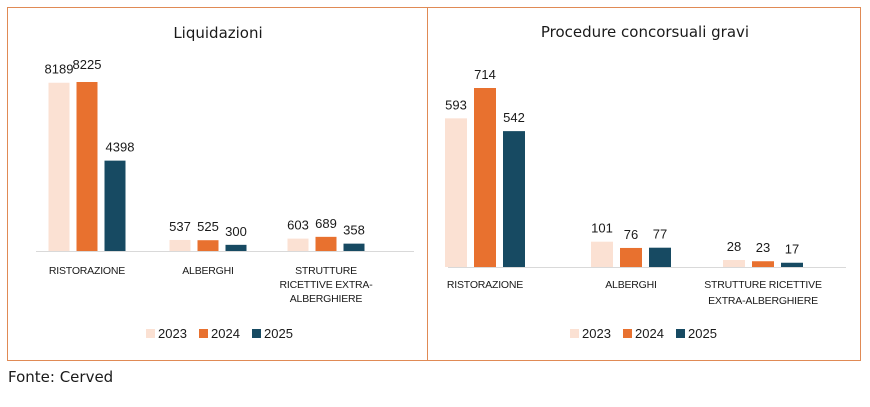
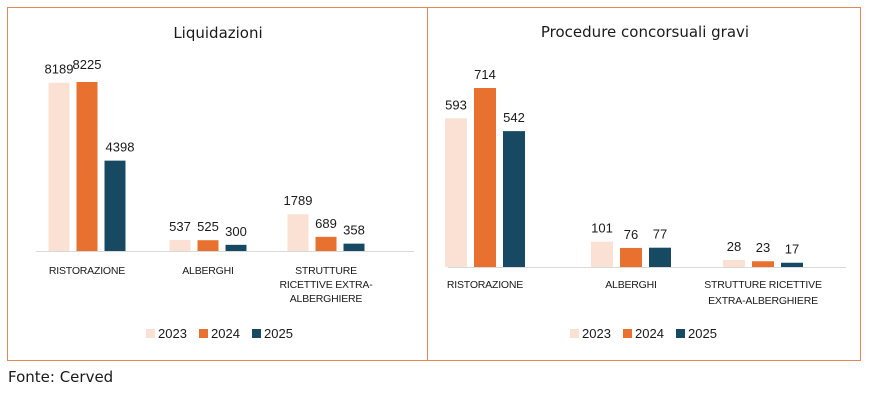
Liquidazioni/2023/STRUTTURE RICETTIVE EXTRA-ALBERGHIERE: 603 -> 1789
